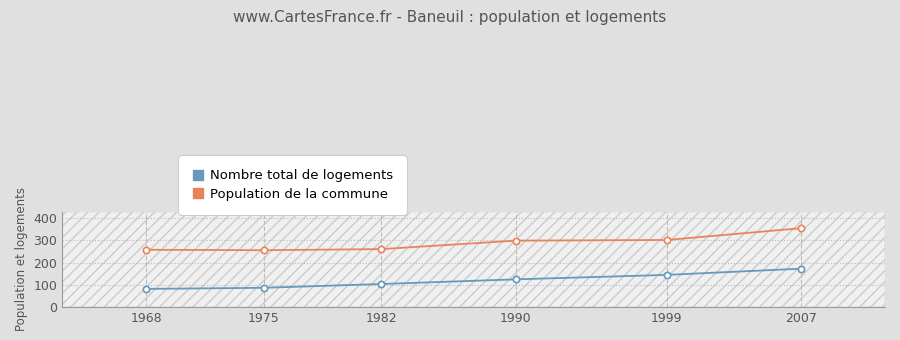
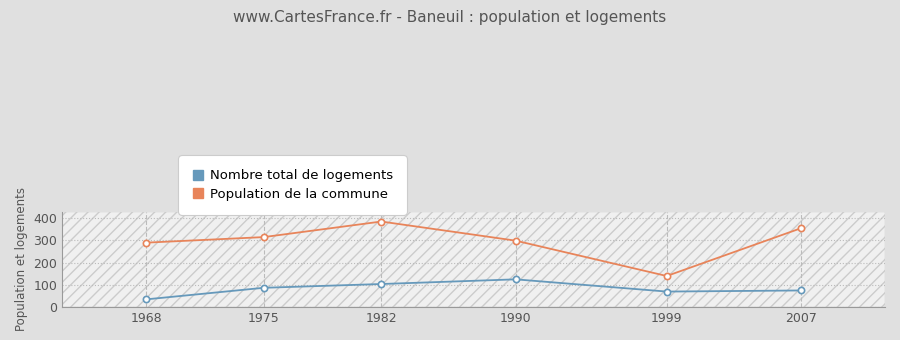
Nombre total de logements/1968: 82 -> 35
Population de la commune/1968: 258 -> 290
Population de la commune/1975: 256 -> 315
Population de la commune/1982: 261 -> 385
Nombre total de logements/1999: 145 -> 70
Population de la commune/1999: 302 -> 140
Nombre total de logements/2007: 173 -> 75
